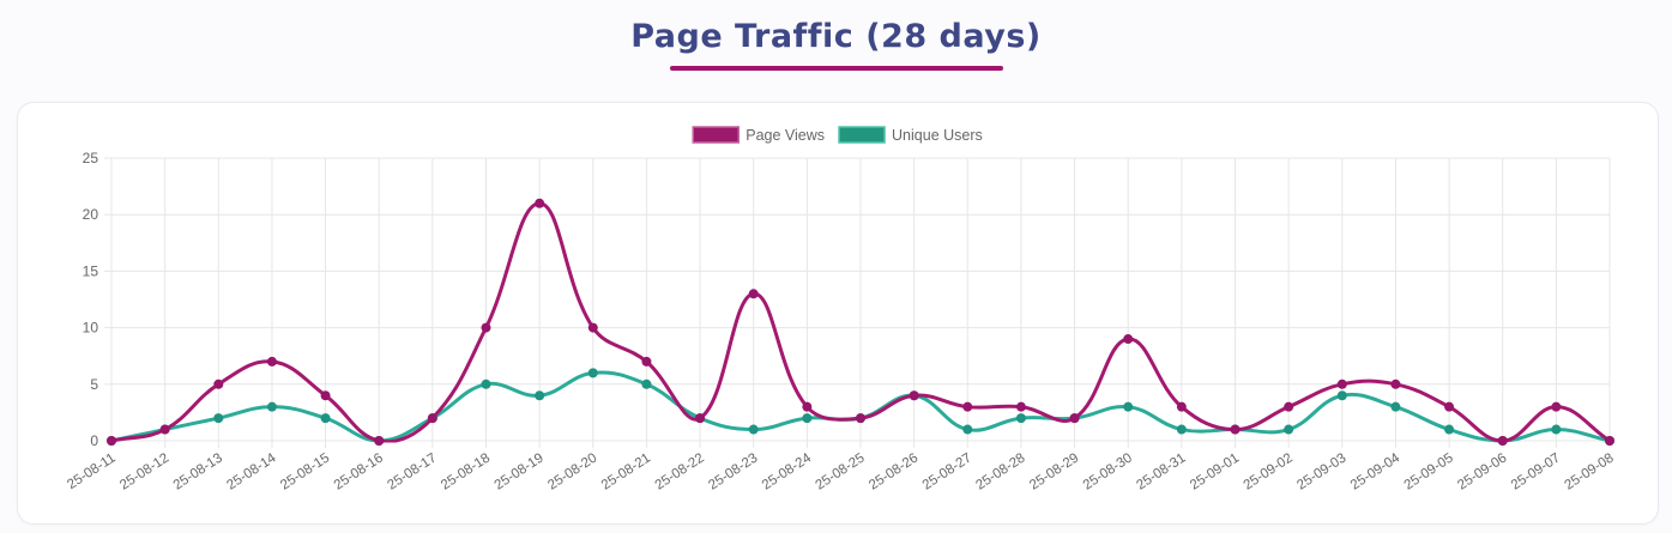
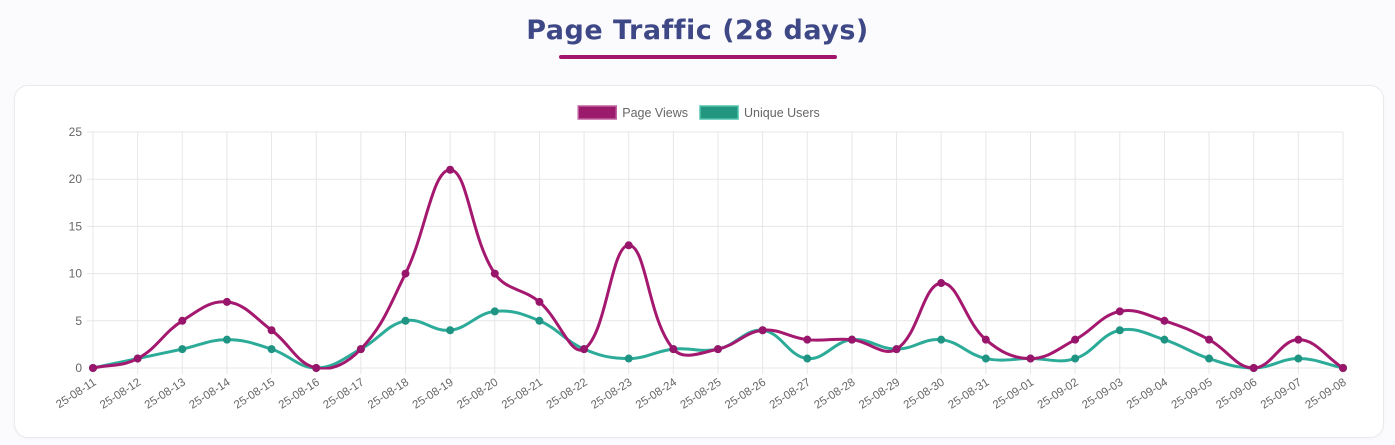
Page Views/25-08-24: 3 -> 2
Unique Users/25-08-28: 2 -> 3
Page Views/25-09-03: 5 -> 6
